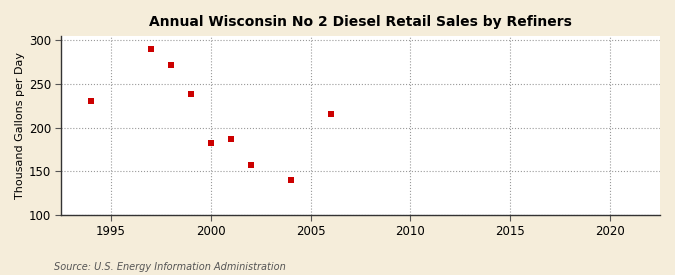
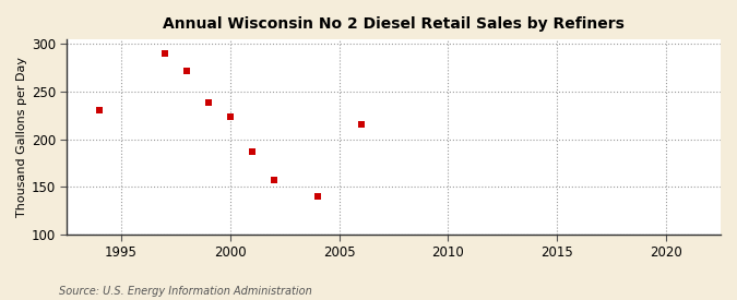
2000: 183 -> 224
